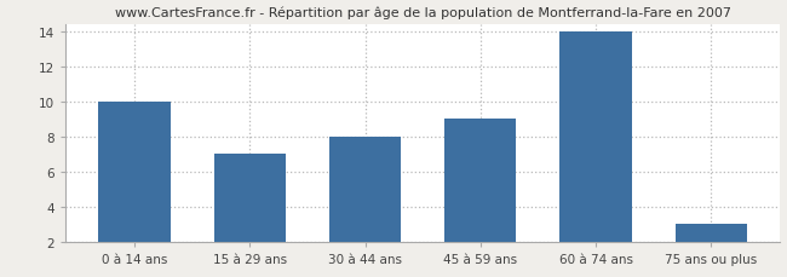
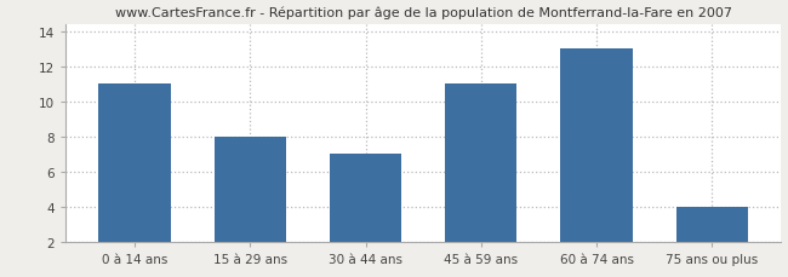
0 à 14 ans: 10 -> 11
15 à 29 ans: 7 -> 8
30 à 44 ans: 8 -> 7
45 à 59 ans: 9 -> 11
60 à 74 ans: 14 -> 13
75 ans ou plus: 3 -> 4
